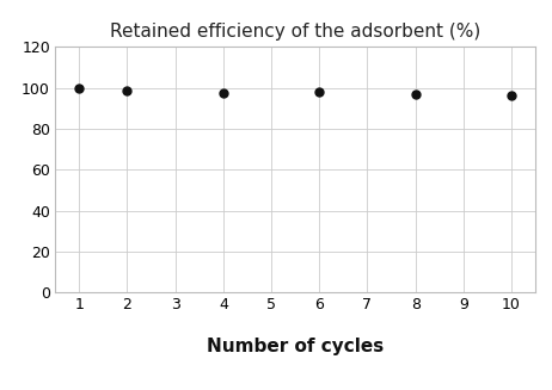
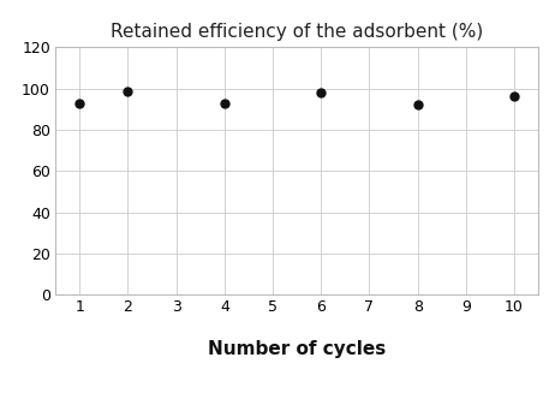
1: 100 -> 93
4: 98 -> 93
8: 97 -> 92
